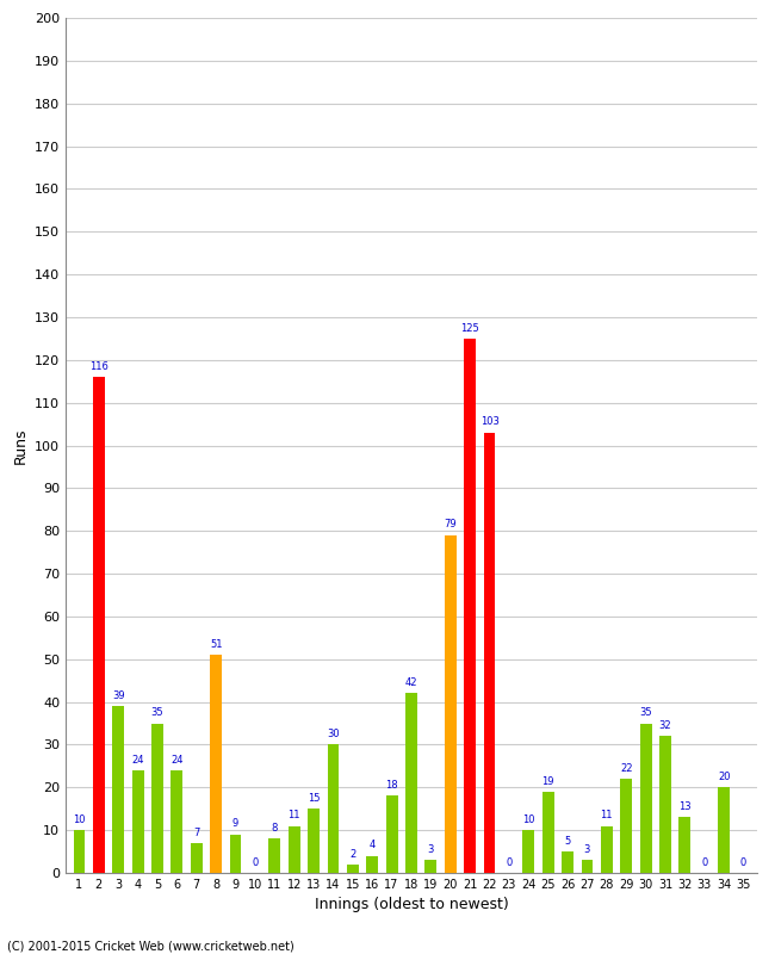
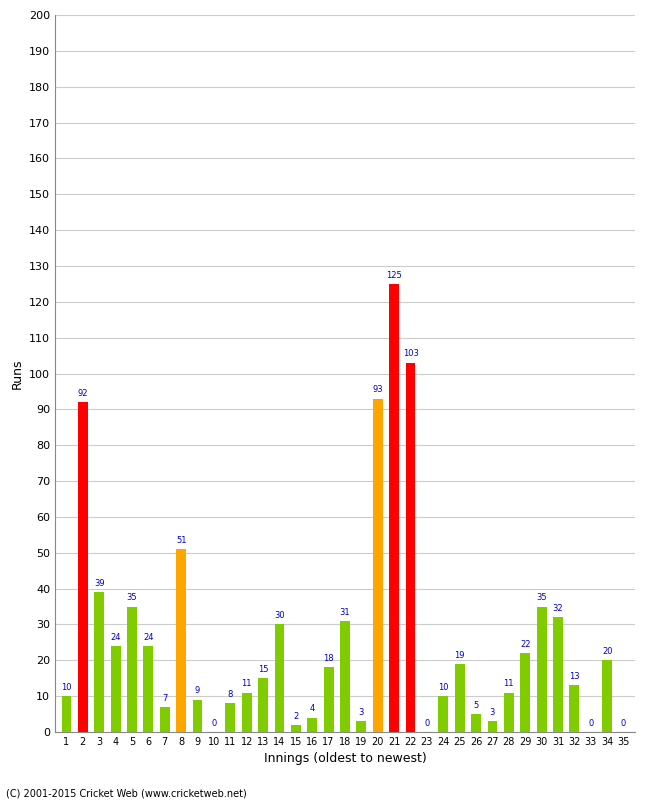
2: 116 -> 92
18: 42 -> 31
20: 79 -> 93
